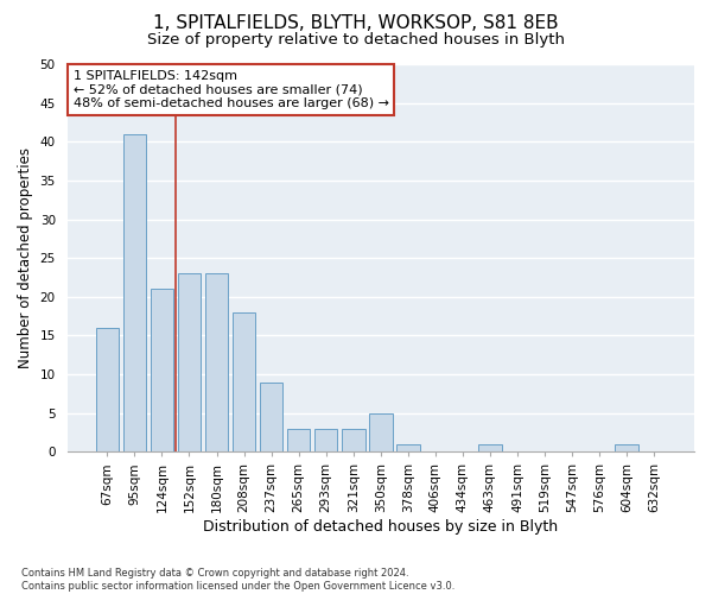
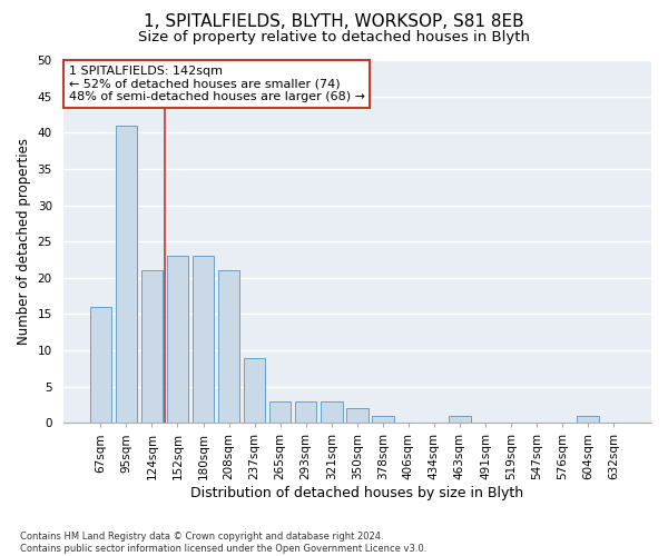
208sqm: 18 -> 21
350sqm: 5 -> 2
